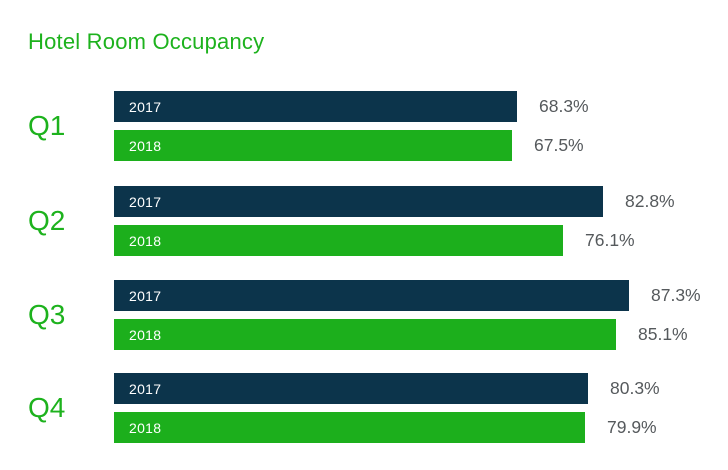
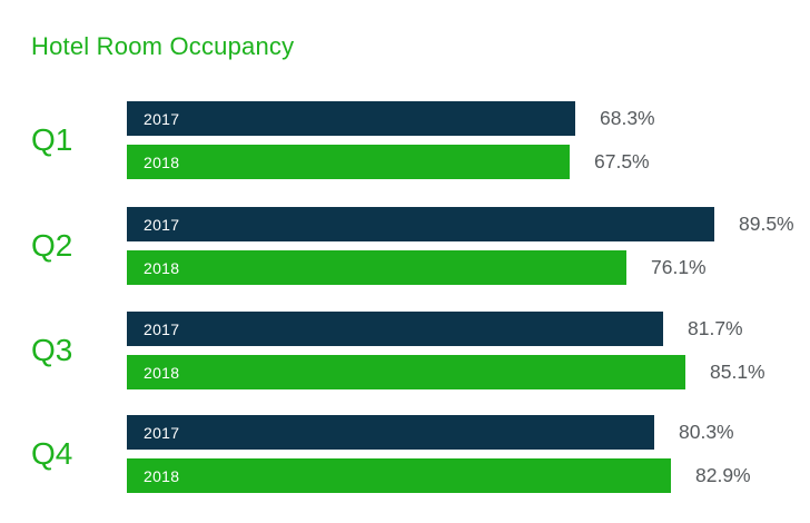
2017/Q2: 82.8% -> 89.5%
2017/Q3: 87.3% -> 81.7%
2018/Q4: 79.9% -> 82.9%
